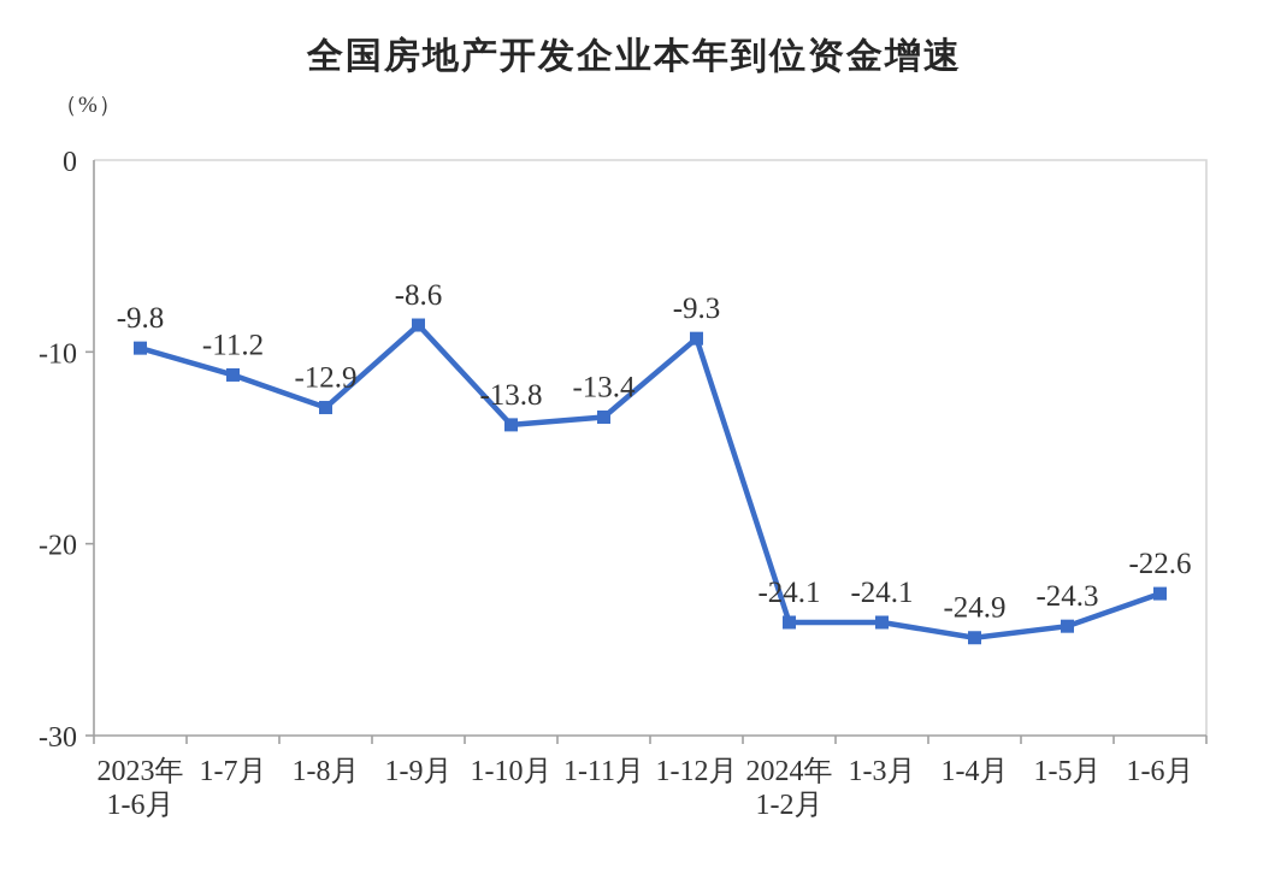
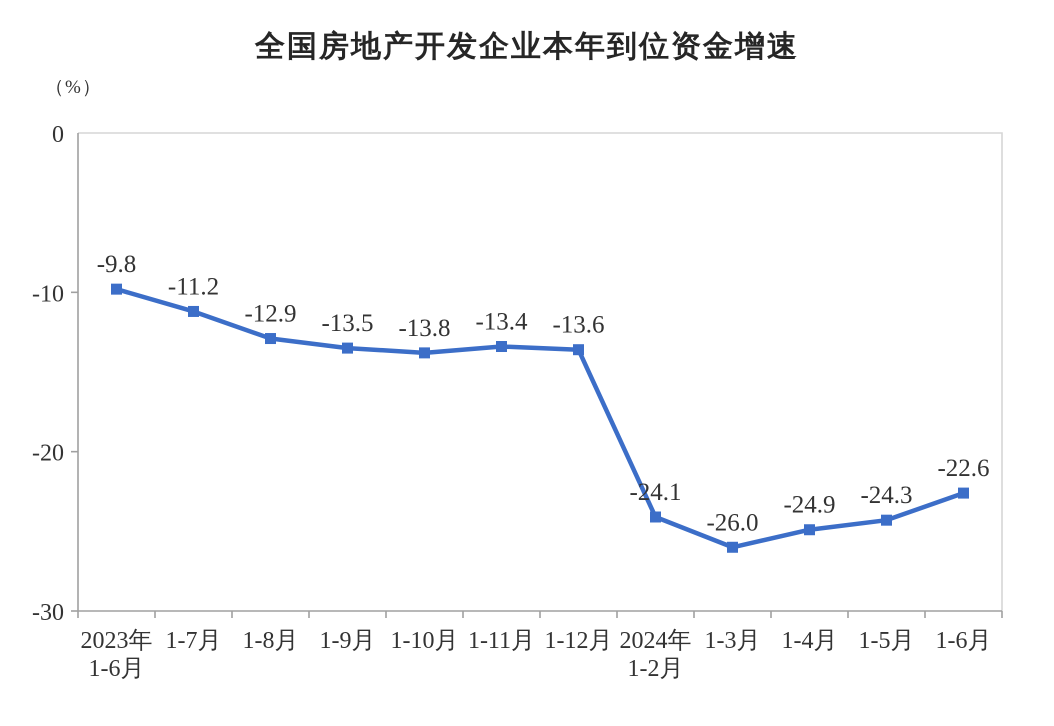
1-9月: -8.6 -> -13.5
1-12月: -9.3 -> -13.6
1-3月: -24.1 -> -26.0
